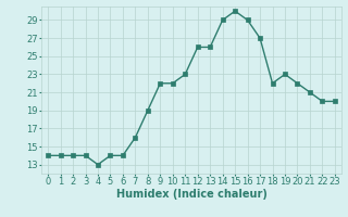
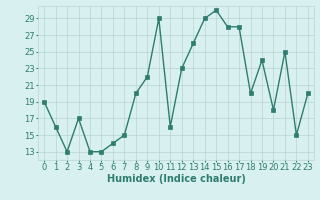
0: 14 -> 19
1: 14 -> 16
2: 14 -> 13
3: 14 -> 17
5: 14 -> 13
7: 16 -> 15
8: 19 -> 20
10: 22 -> 29
11: 23 -> 16
12: 26 -> 23
16: 29 -> 28
17: 27 -> 28
18: 22 -> 20
19: 23 -> 24
20: 22 -> 18
21: 21 -> 25
22: 20 -> 15
